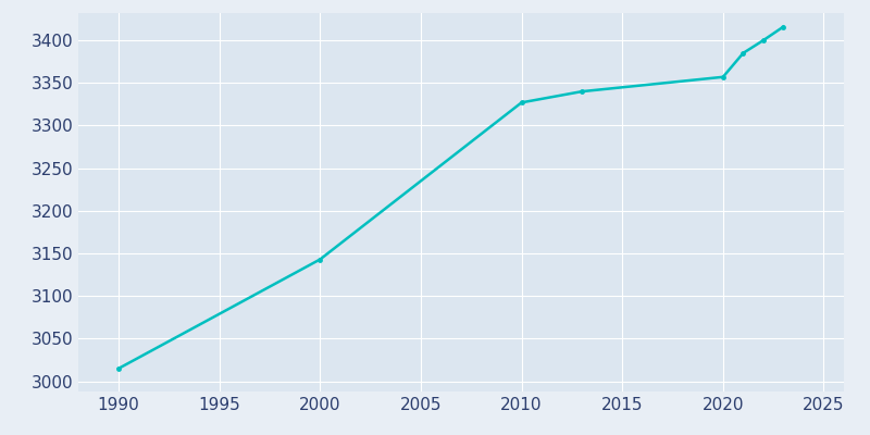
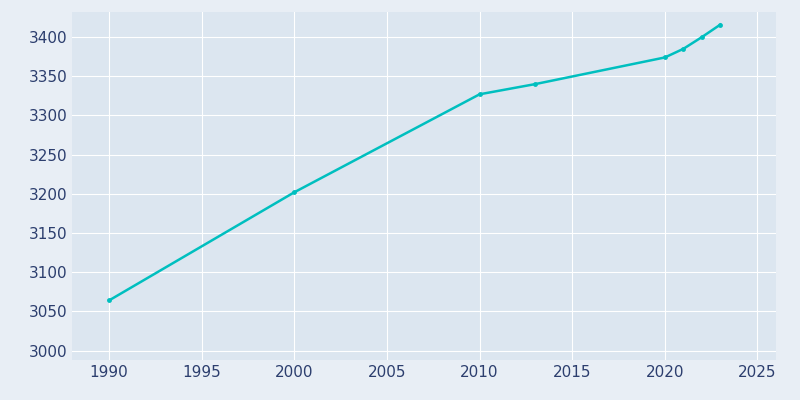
1990: 3015 -> 3064
2000: 3143 -> 3202
2020: 3357 -> 3374
